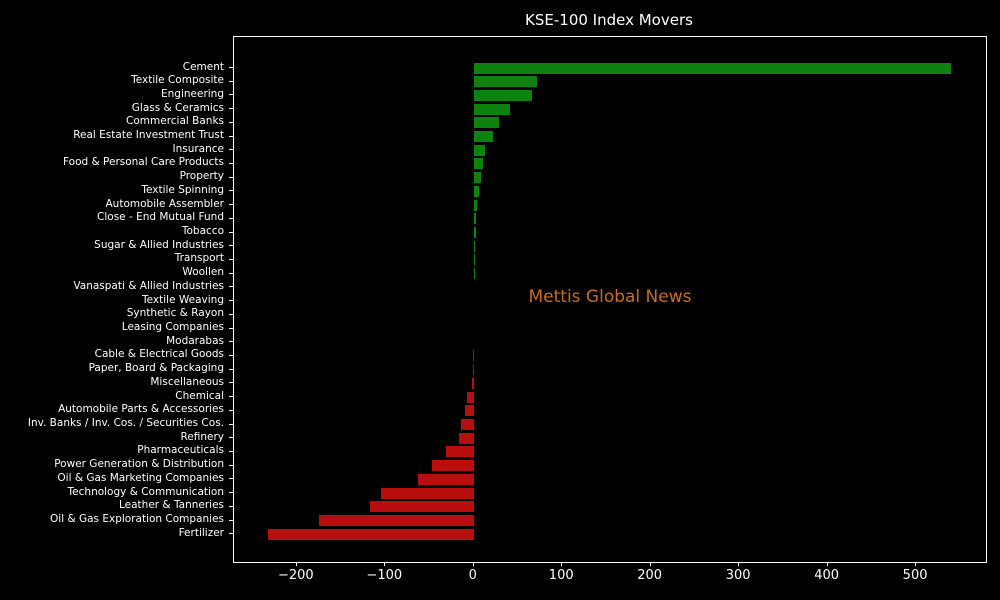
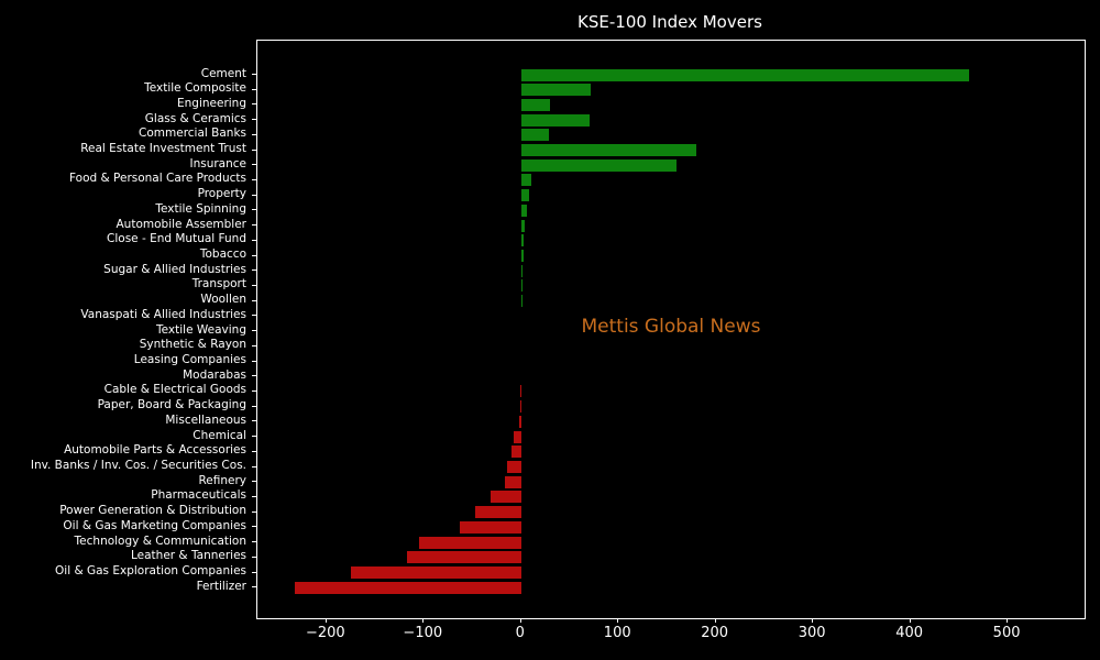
Cement: 540 -> 460
Engineering: 70 -> 30
Glass & Ceramics: 40 -> 70
Real Estate Investment Trust: 20 -> 180
Insurance: 10 -> 160
